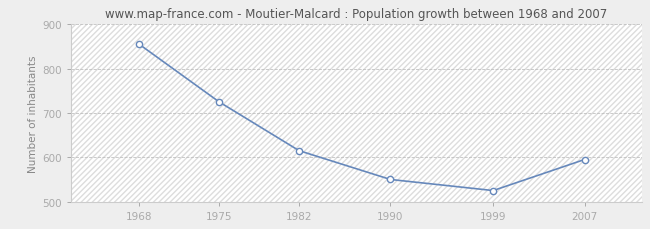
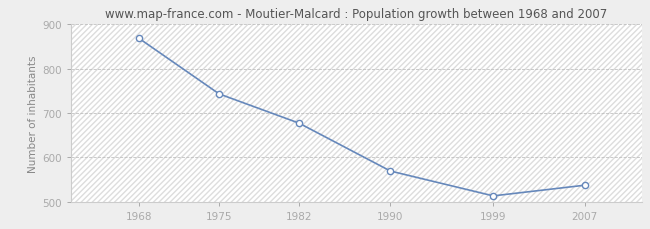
1968: 855 -> 868
1975: 725 -> 743
1982: 615 -> 677
1990: 550 -> 569
1999: 525 -> 513
2007: 595 -> 537
